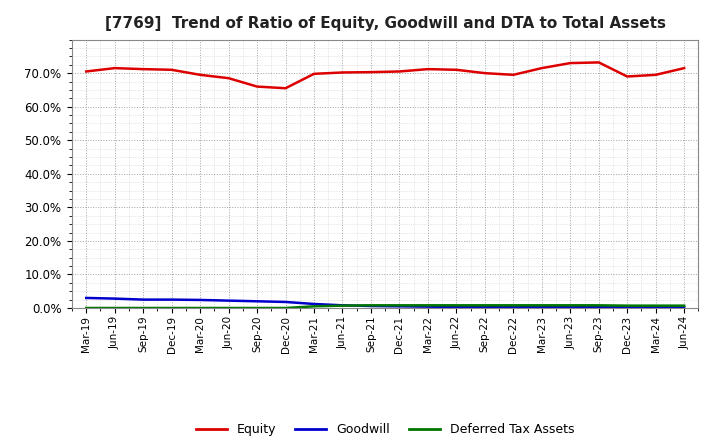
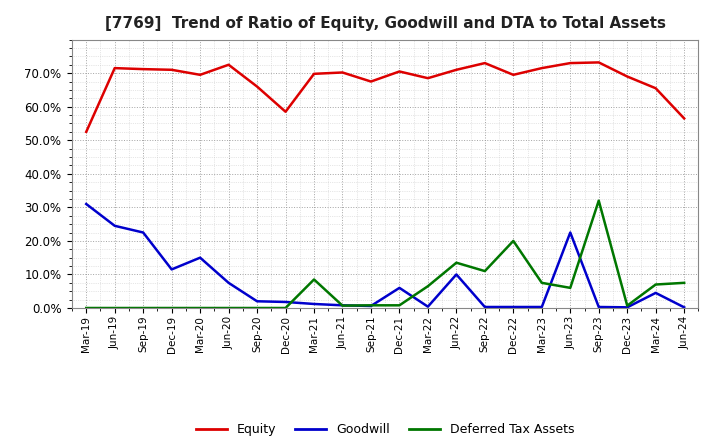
Equity/Mar-19: 70.5% -> 52.5%
Goodwill/Mar-19: 3.0% -> 31.0%
Goodwill/Jun-19: 2.8% -> 24.5%
Goodwill/Sep-19: 2.5% -> 22.5%
Goodwill/Dec-19: 2.5% -> 11.5%
Goodwill/Mar-20: 2.4% -> 15.0%
Equity/Jun-20: 68.5% -> 72.5%
Goodwill/Jun-20: 2.2% -> 7.5%
Equity/Dec-20: 65.5% -> 58.5%
Deferred Tax Assets/Mar-21: 0.5% -> 8.5%
Equity/Sep-21: 70.3% -> 67.5%
Goodwill/Dec-21: 0.5% -> 6.0%
Equity/Mar-22: 71.2% -> 68.5%
Deferred Tax Assets/Mar-22: 0.8% -> 6.5%
Goodwill/Jun-22: 0.3% -> 10.0%
Deferred Tax Assets/Jun-22: 0.8% -> 13.5%
Equity/Sep-22: 70.0% -> 73.0%
Deferred Tax Assets/Sep-22: 0.8% -> 11.0%
Deferred Tax Assets/Dec-22: 0.8% -> 20.0%
Deferred Tax Assets/Mar-23: 0.8% -> 7.5%
Goodwill/Jun-23: 0.3% -> 22.5%
Deferred Tax Assets/Jun-23: 0.8% -> 6.0%
Deferred Tax Assets/Sep-23: 0.8% -> 32.0%
Equity/Mar-24: 69.5% -> 65.5%
Goodwill/Mar-24: 0.2% -> 4.5%
Deferred Tax Assets/Mar-24: 0.7% -> 7.0%
Equity/Jun-24: 71.5% -> 56.5%
Deferred Tax Assets/Jun-24: 0.7% -> 7.5%
